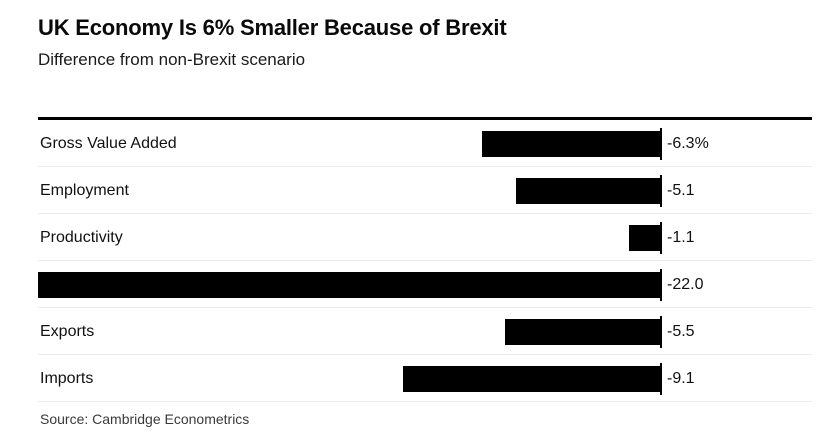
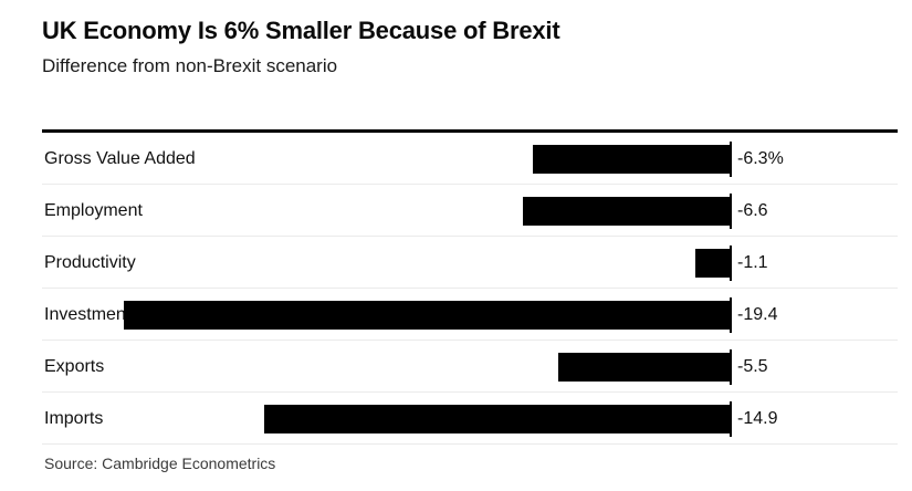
Employment: -5.1 -> -6.6
Investment: -22.0 -> -19.4
Imports: -9.1 -> -14.9
